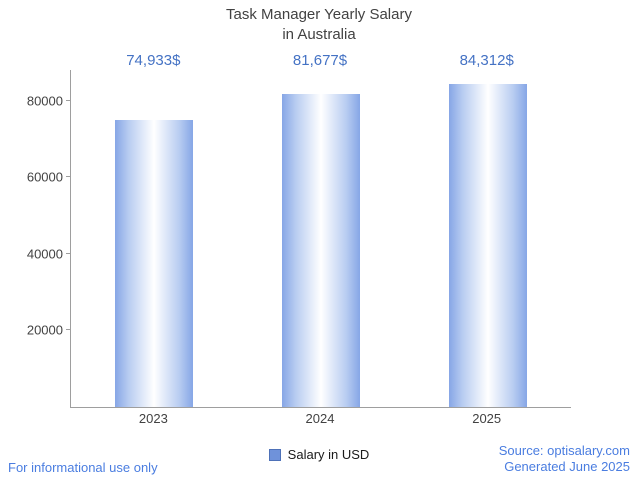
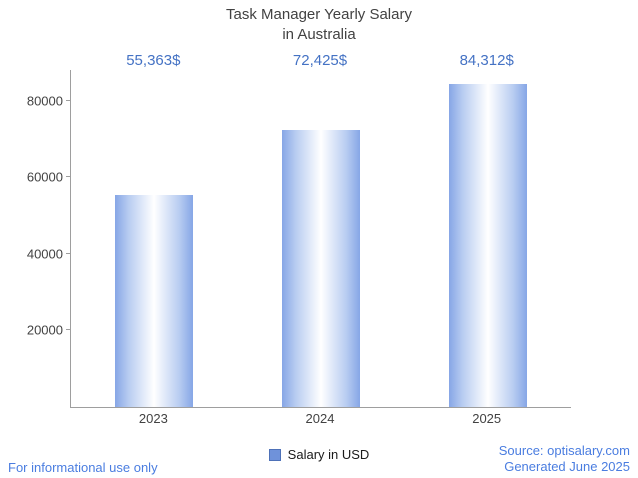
2023: 74,933 -> 55,363
2024: 81,677 -> 72,425
